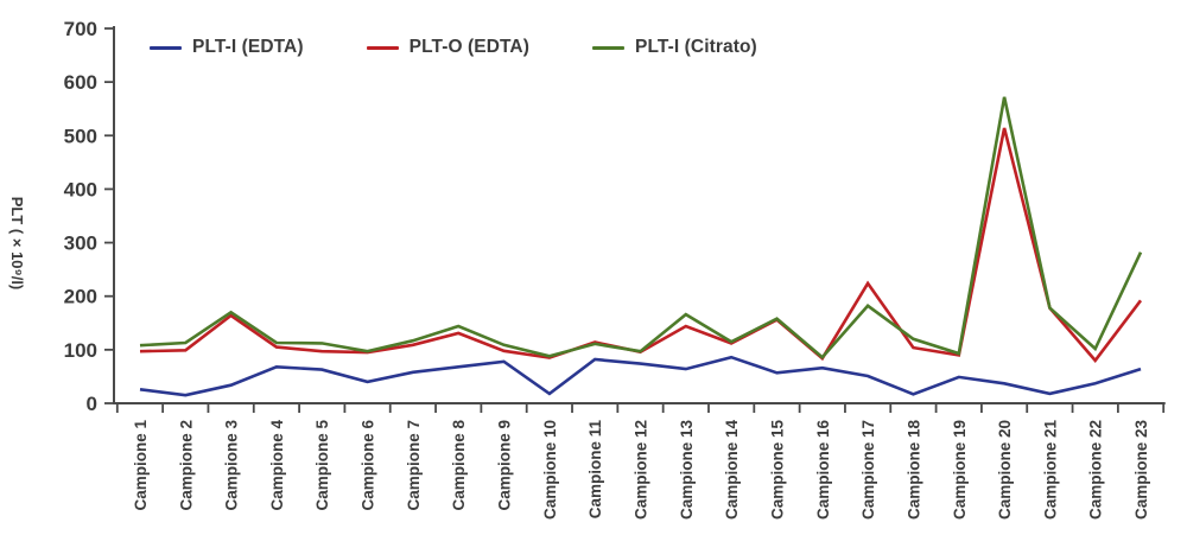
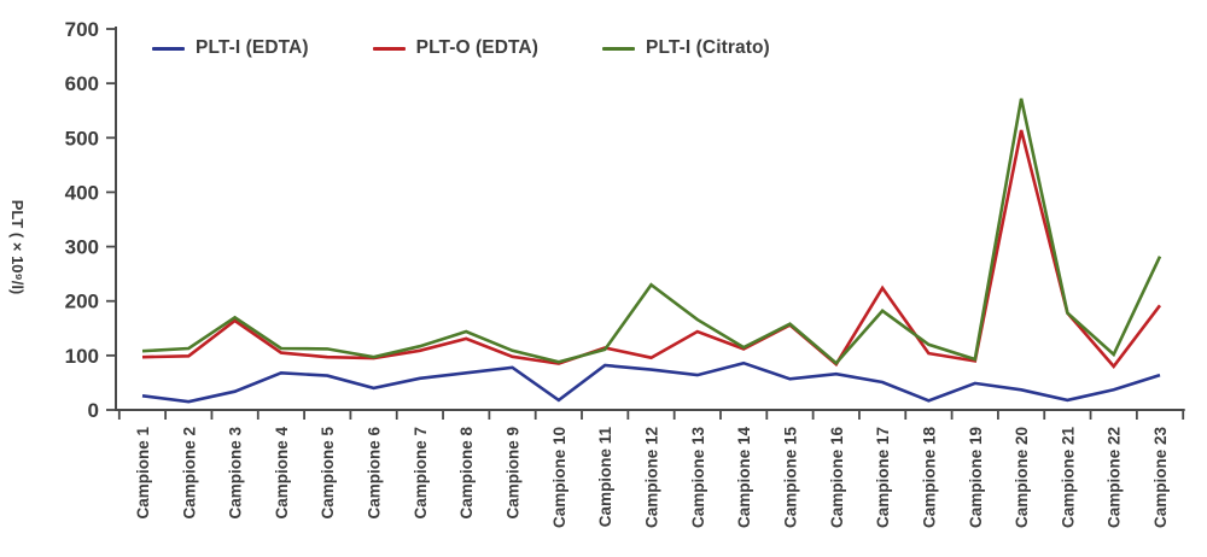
PLT-I (Citrato)/Campione 12: 100 -> 230
